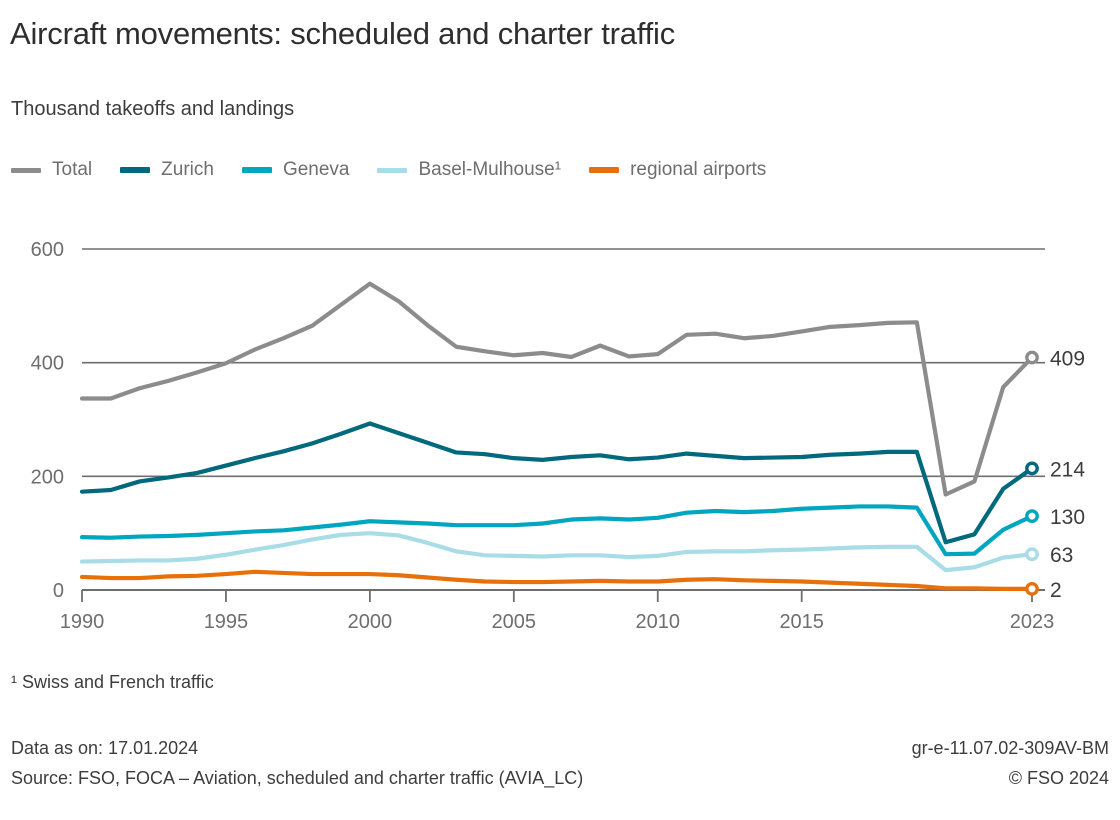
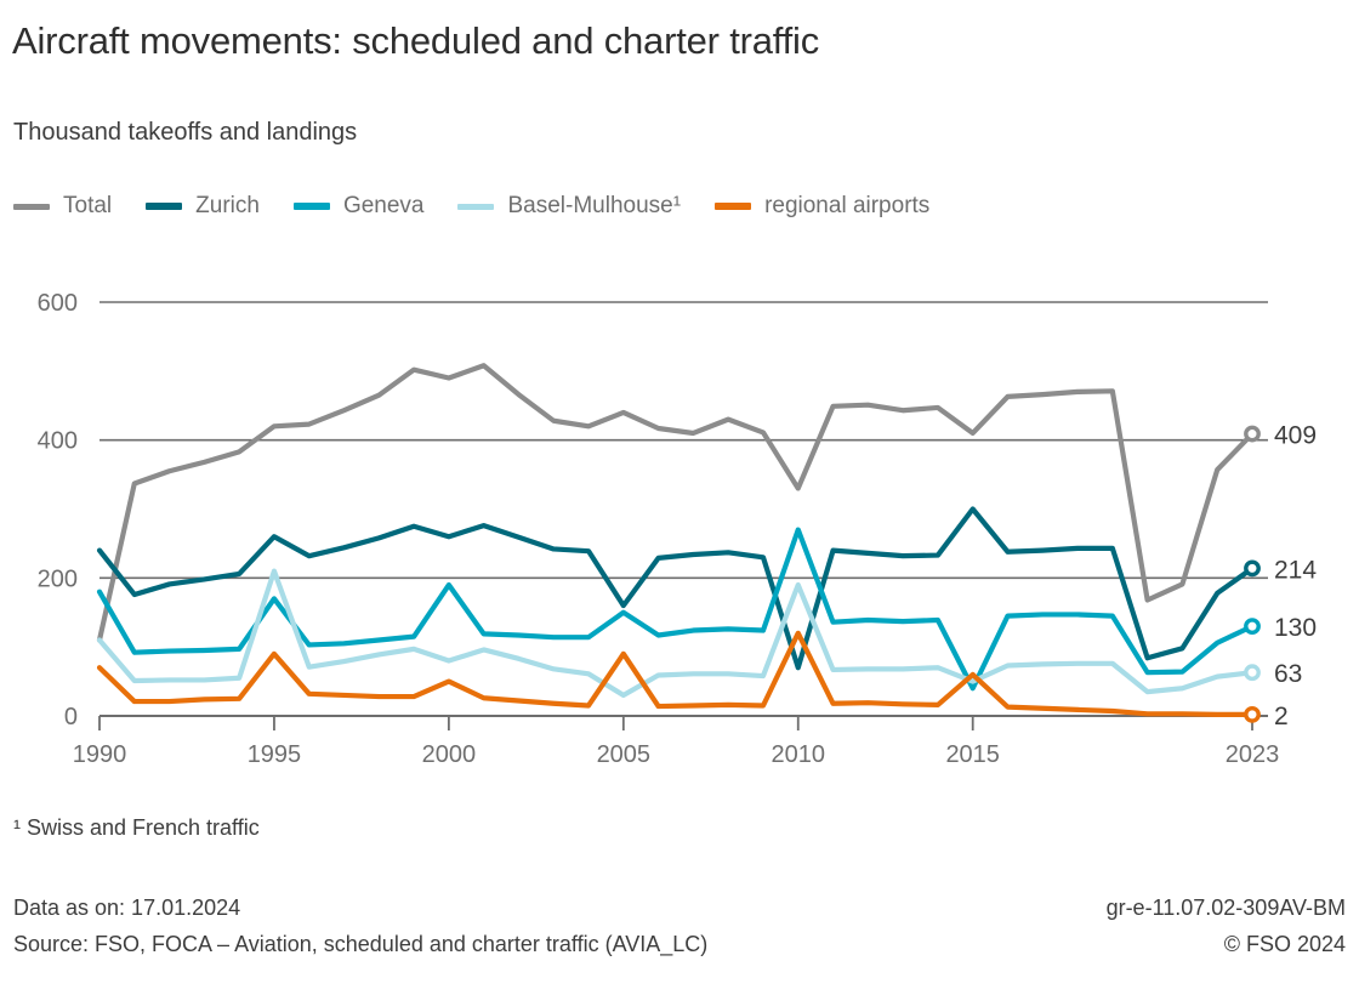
Total/1990: 340 -> 110
Zurich/1990: 170 -> 240
Geneva/1990: 90 -> 180
Basel-Mulhouse¹/1990: 50 -> 110
regional airports/1990: 20 -> 70
Total/1995: 400 -> 420
Zurich/1995: 220 -> 260
Geneva/1995: 100 -> 170
Basel-Mulhouse¹/1995: 60 -> 210
regional airports/1995: 30 -> 90
Total/2000: 540 -> 490
Zurich/2000: 290 -> 260
Geneva/2000: 120 -> 190
Basel-Mulhouse¹/2000: 100 -> 80
regional airports/2000: 30 -> 50
Total/2005: 410 -> 440
Zurich/2005: 230 -> 160
Geneva/2005: 110 -> 150
Basel-Mulhouse¹/2005: 60 -> 30
regional airports/2005: 10 -> 90
Total/2010: 420 -> 330
Zurich/2010: 230 -> 70
Geneva/2010: 130 -> 270
Basel-Mulhouse¹/2010: 60 -> 190
regional airports/2010: 20 -> 120
Total/2015: 460 -> 410
Zurich/2015: 230 -> 300
Geneva/2015: 140 -> 40
Basel-Mulhouse¹/2015: 70 -> 50
regional airports/2015: 20 -> 60
